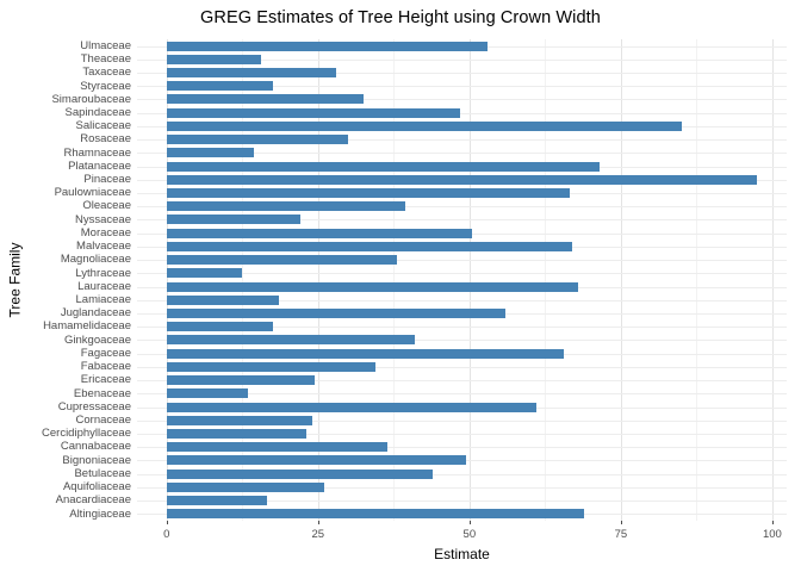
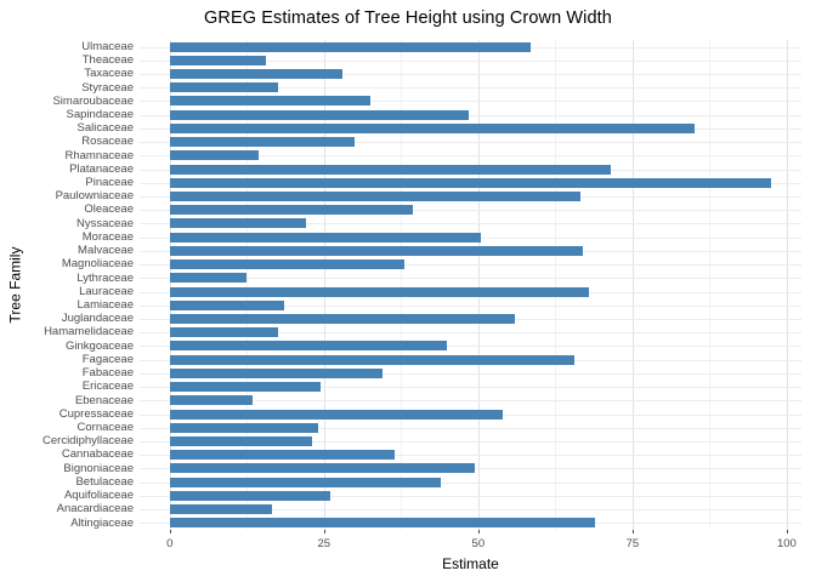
Ulmaceae: 53 -> 58
Ginkgoaceae: 41 -> 45
Cupressaceae: 61 -> 54
